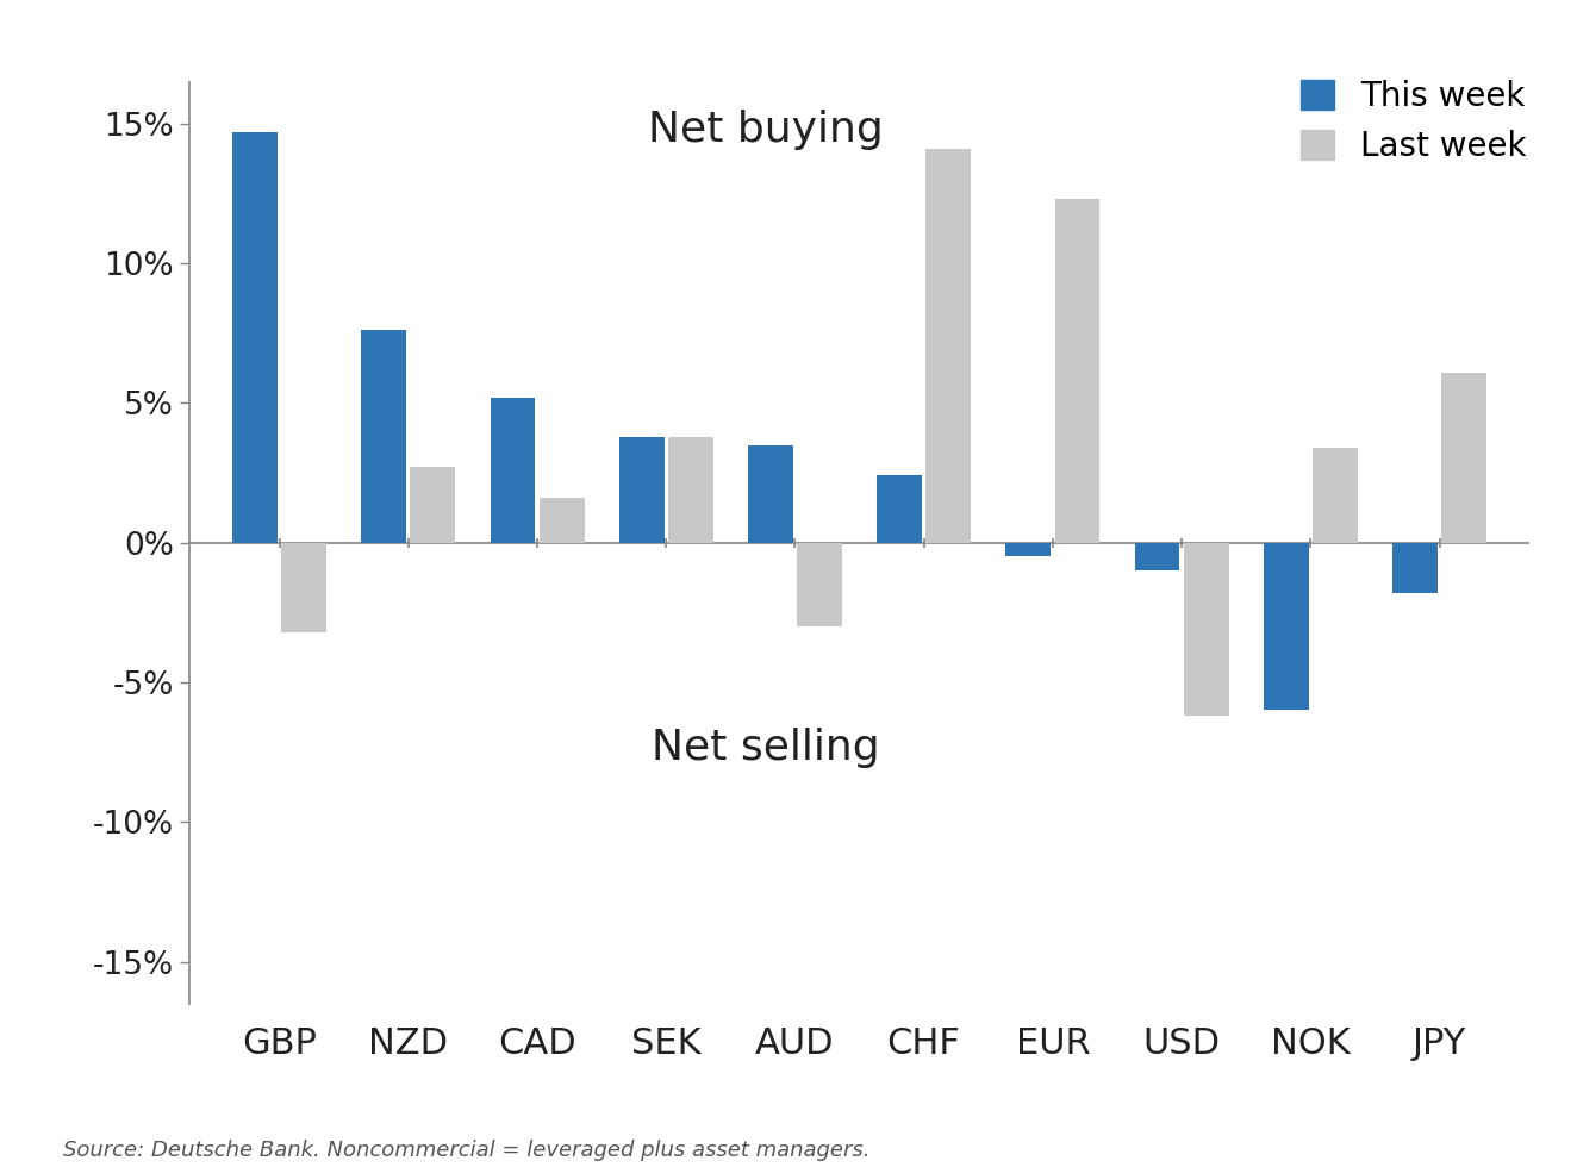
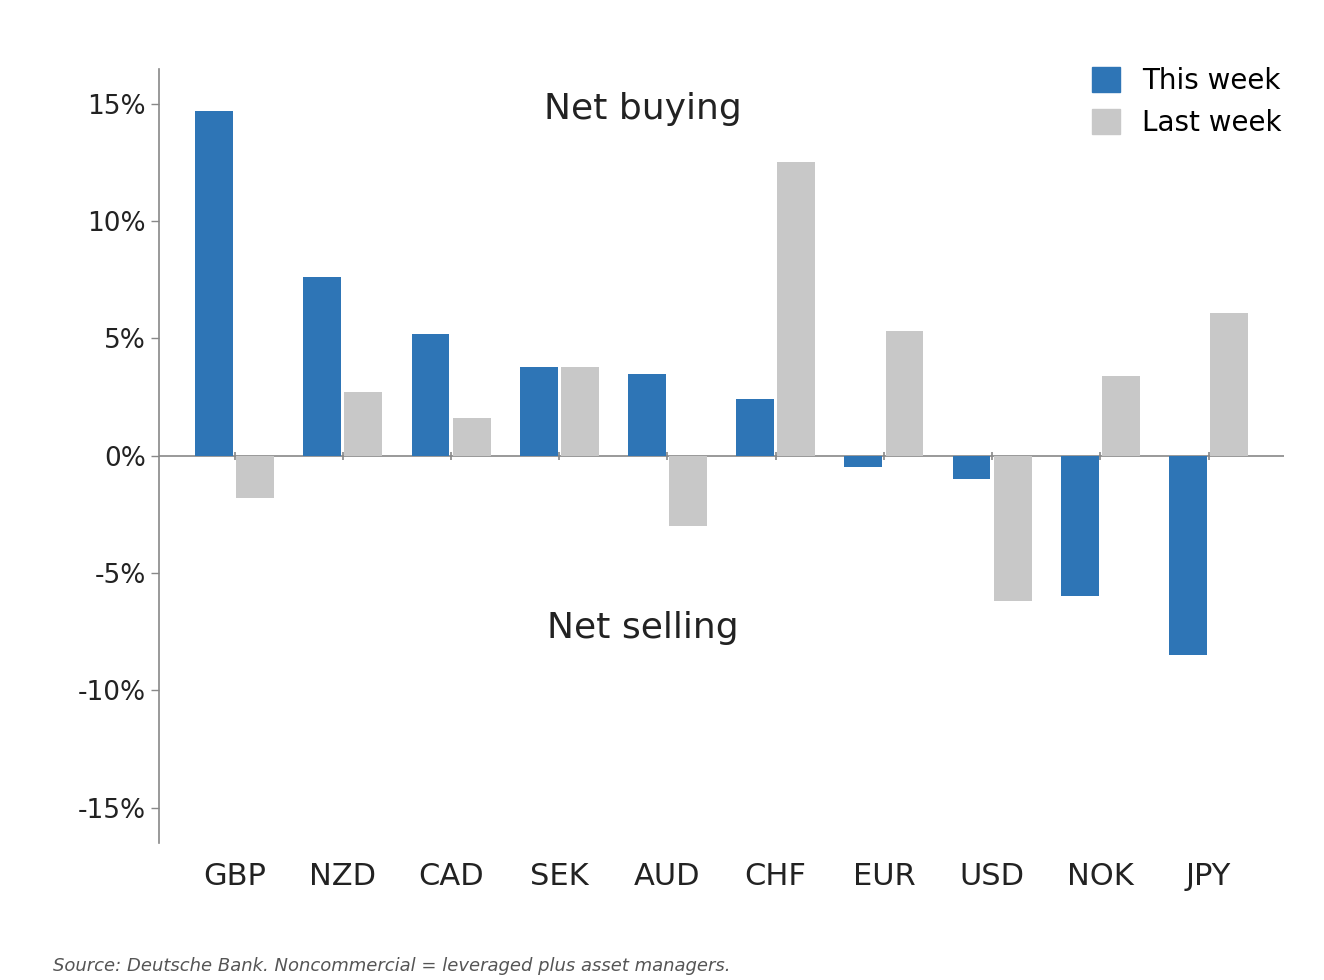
Last week/GBP: -3.2% -> -1.8%
Last week/CHF: 14.1% -> 12.5%
Last week/EUR: 12.3% -> 5.3%
This week/JPY: -1.8% -> -8.5%
